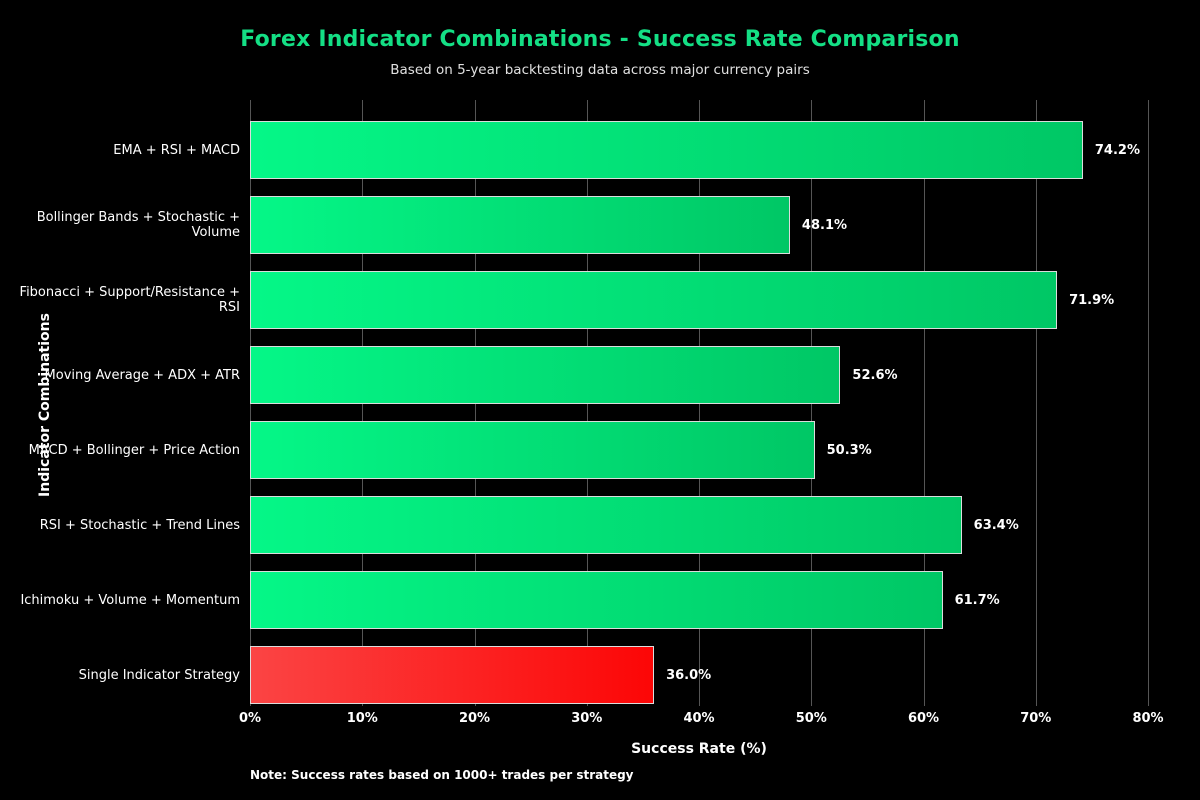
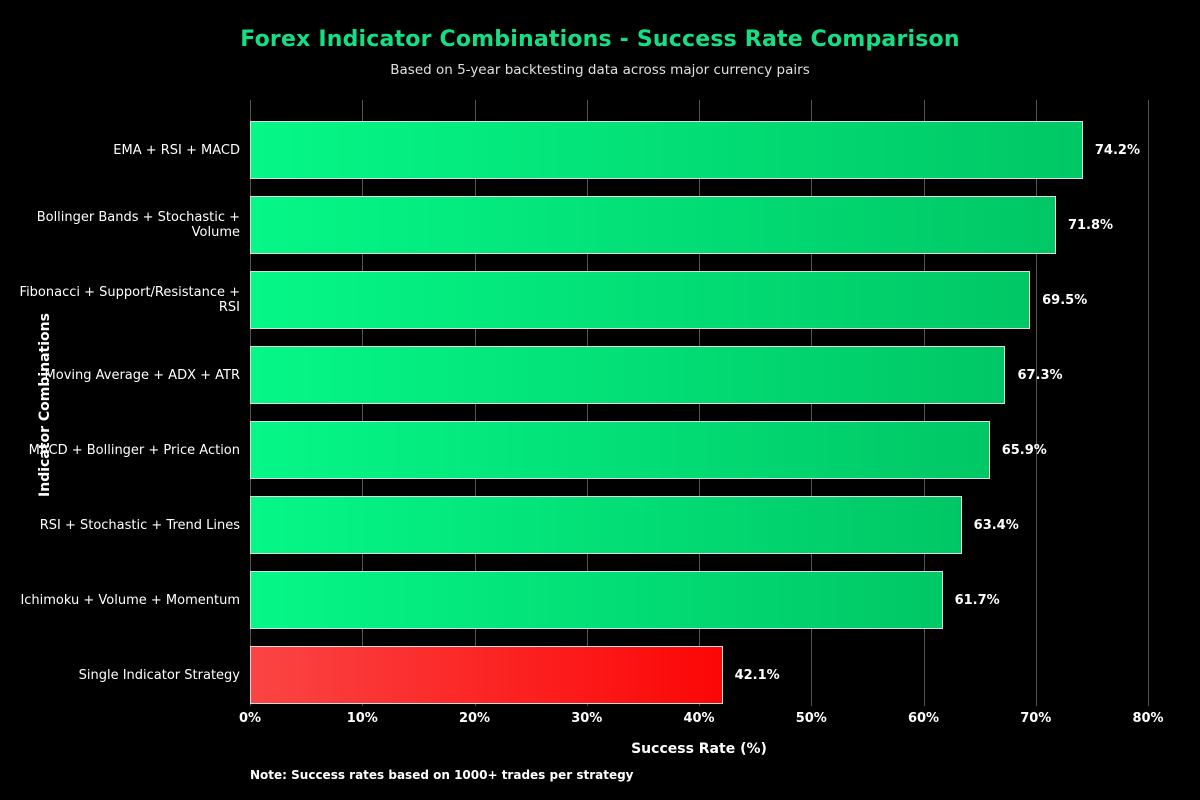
Bollinger Bands + Stochastic + Volume: 48.1% -> 71.8%
Fibonacci + Support/Resistance + RSI: 71.9% -> 69.5%
Moving Average + ADX + ATR: 52.6% -> 67.3%
MACD + Bollinger + Price Action: 50.3% -> 65.9%
Single Indicator Strategy: 36.0% -> 42.1%
